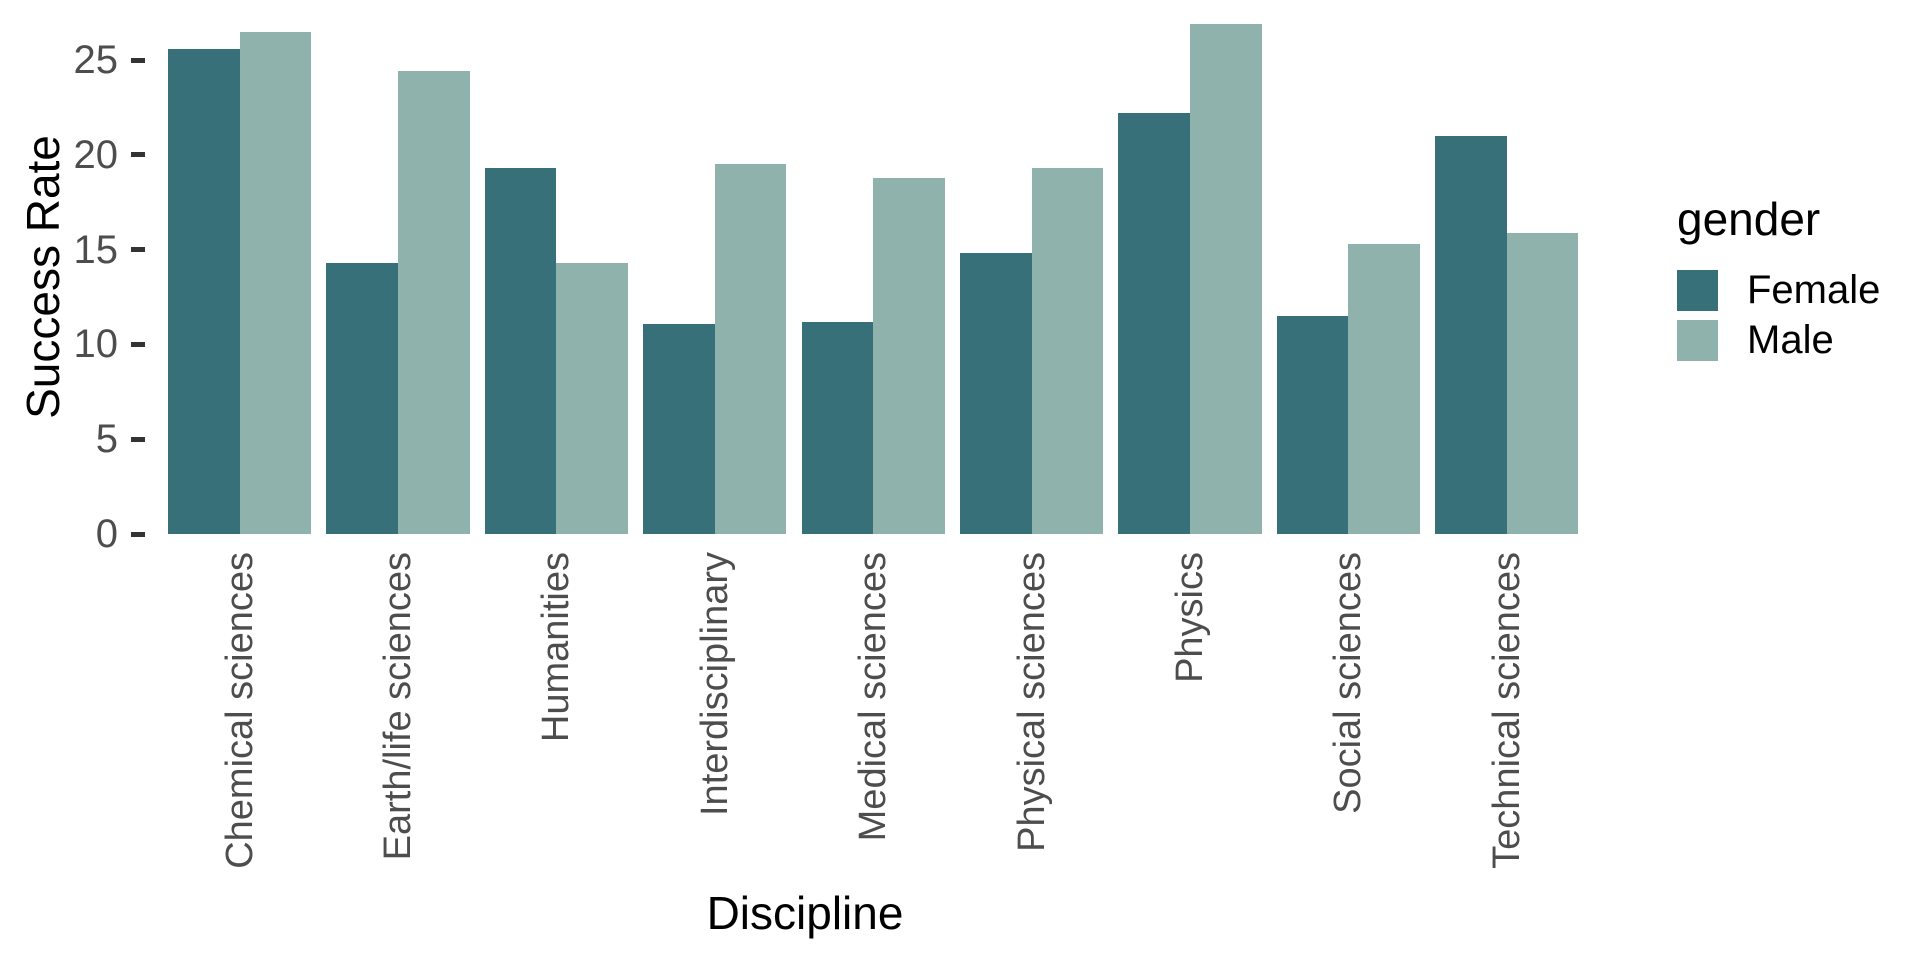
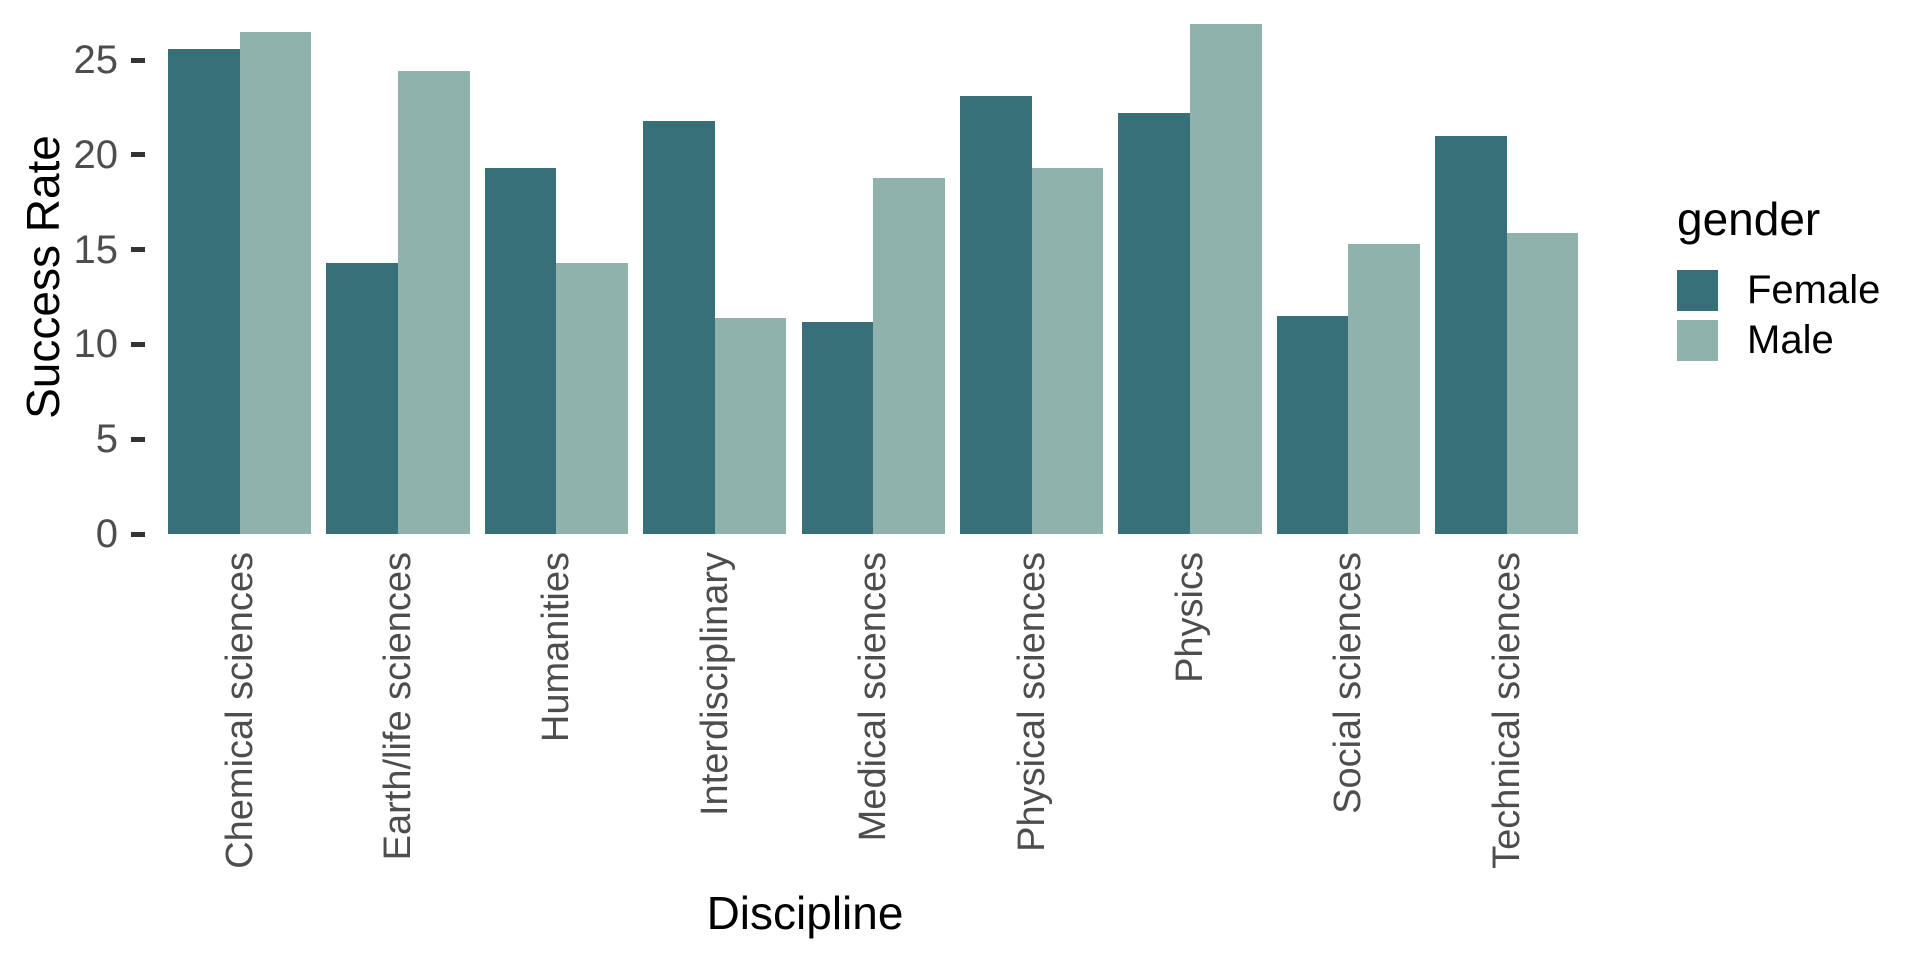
Female/Interdisciplinary: 11.1 -> 21.8
Male/Interdisciplinary: 19.5 -> 11.4
Female/Physical sciences: 14.8 -> 23.1
